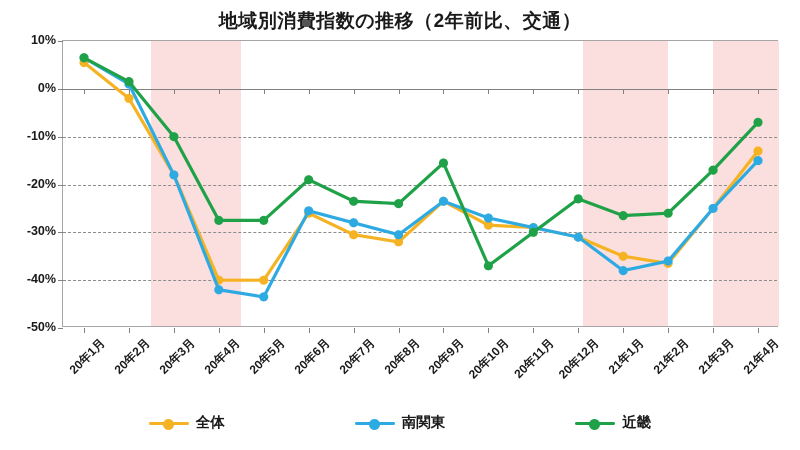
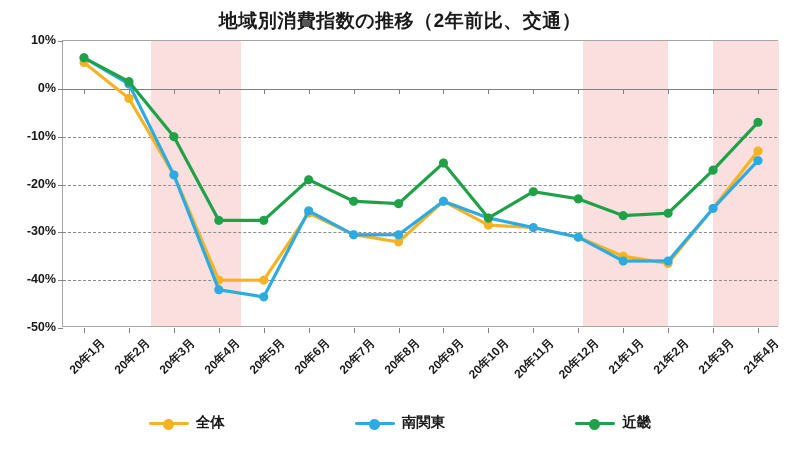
南関東/20年7月: -28% -> -30%
近畿/20年10月: -37% -> -27%
近畿/20年11月: -30% -> -22%
南関東/21年1月: -38% -> -36%
